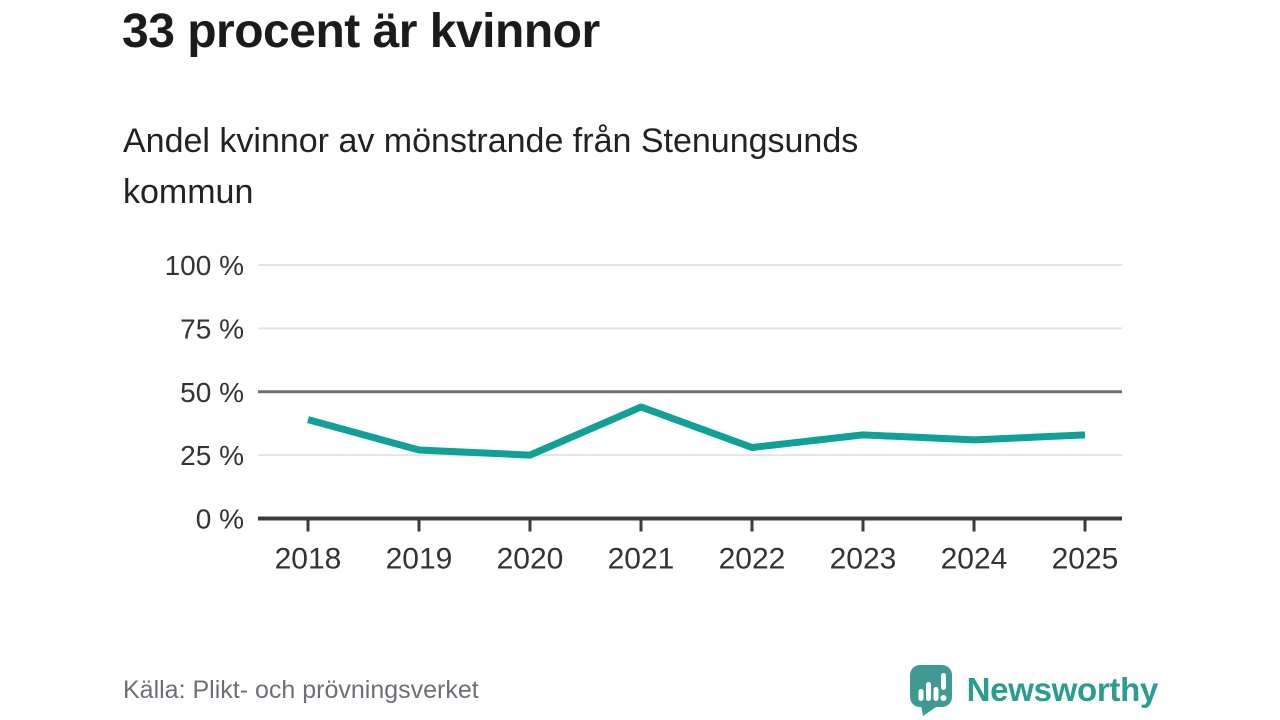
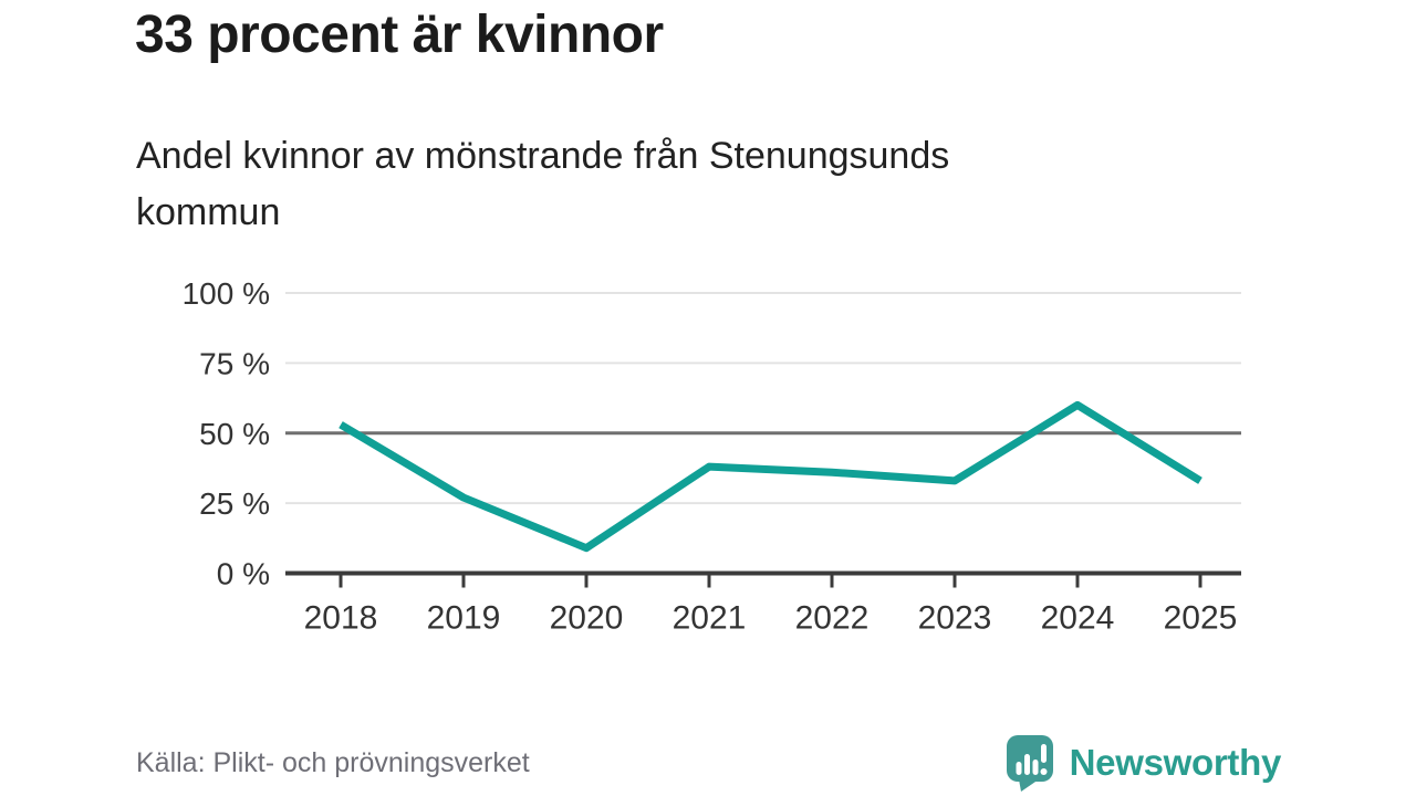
2018: 39% -> 53%
2020: 25% -> 9%
2021: 44% -> 38%
2022: 28% -> 36%
2024: 31% -> 60%
